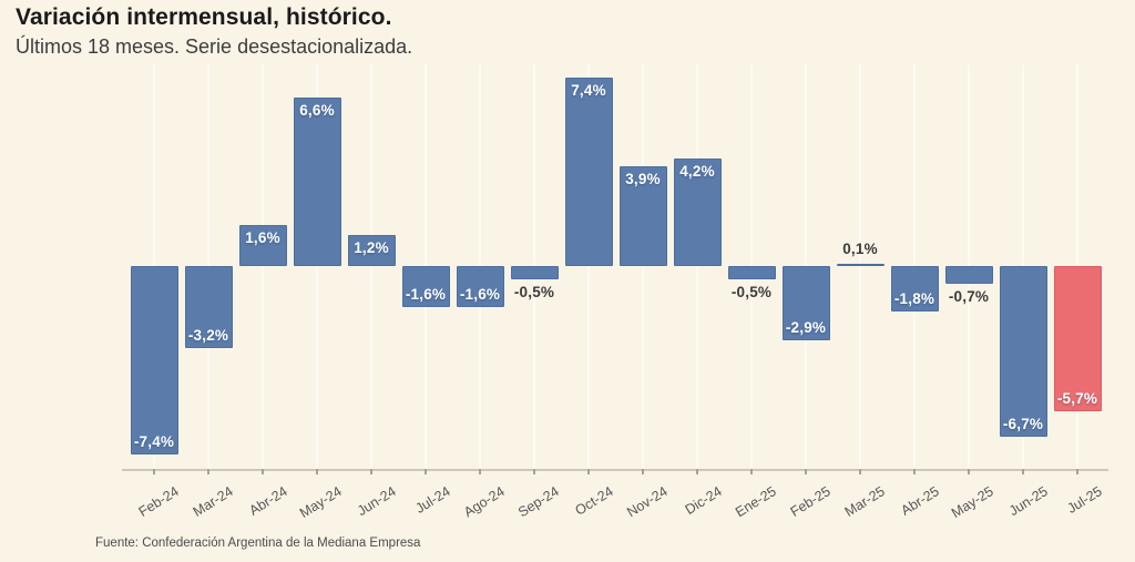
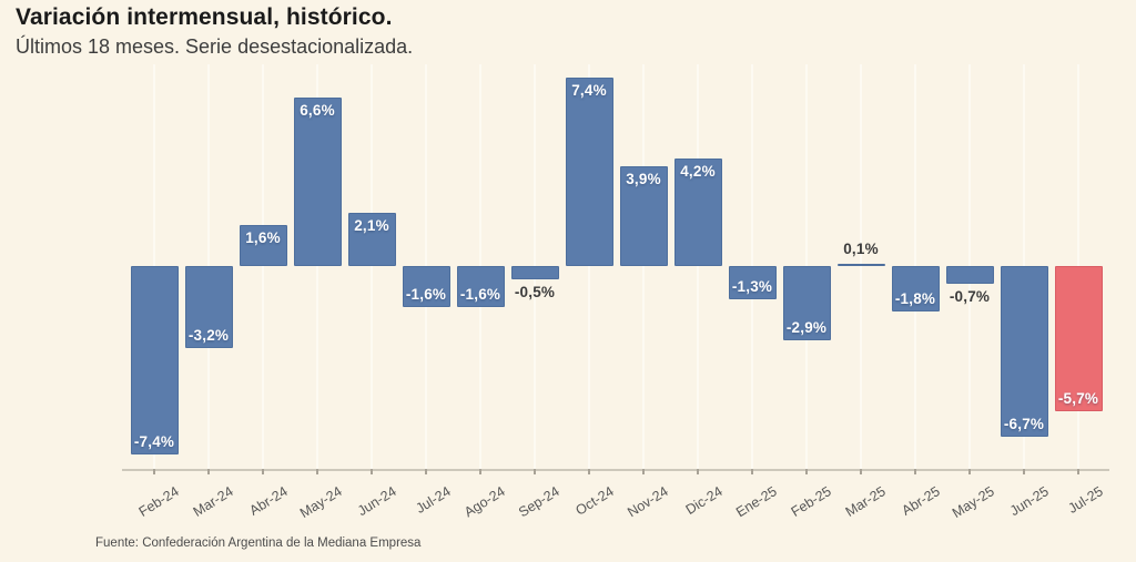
Jun-24: 1,2% -> 2,1%
Ene-25: -0,5% -> -1,3%
